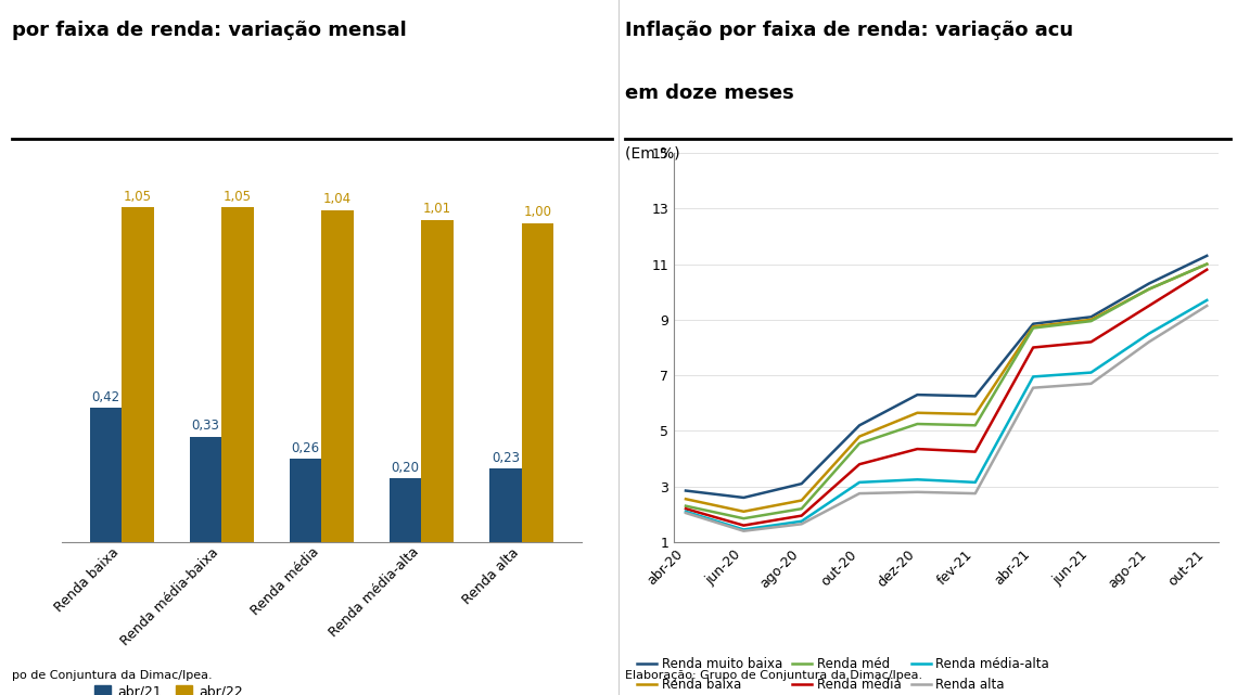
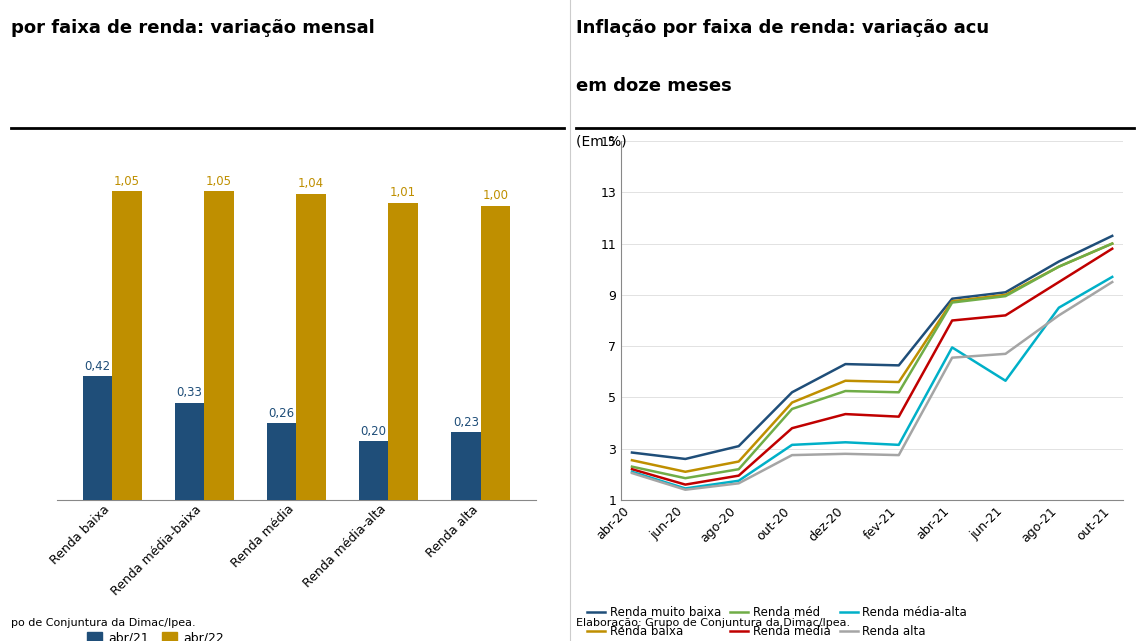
Renda média-alta/jun-21: 7.10 -> 5.65
